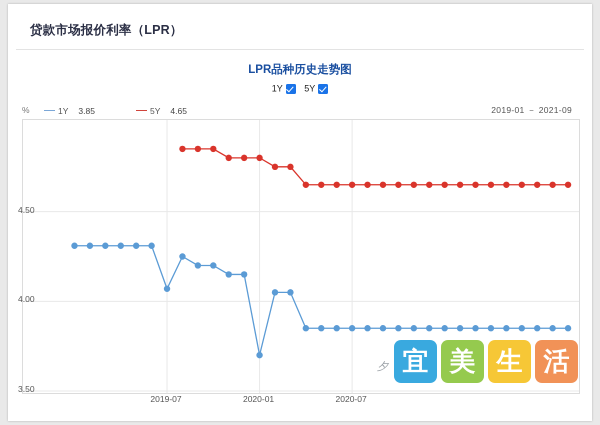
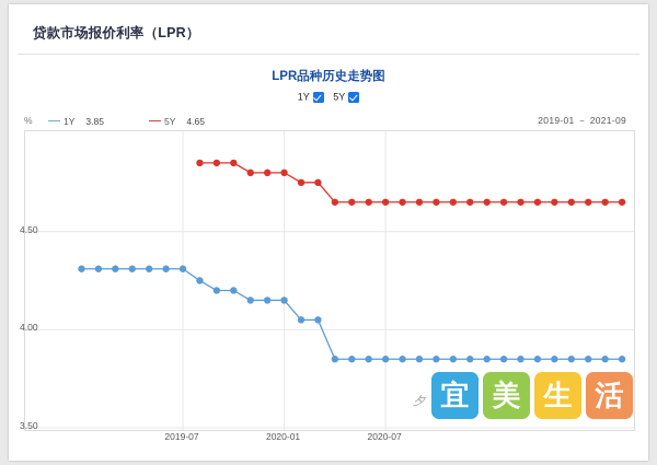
1Y/2019-07: 4.07 -> 4.31
1Y/2020-01: 3.70 -> 4.15
